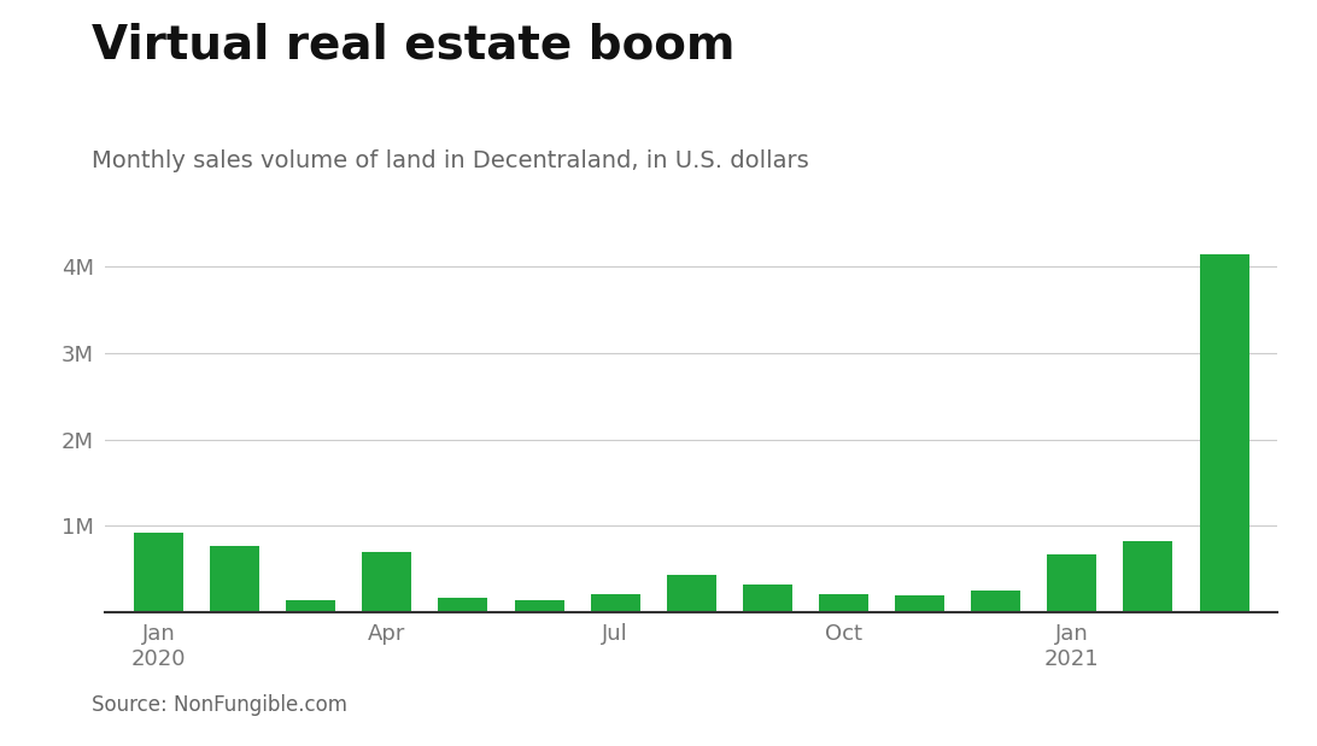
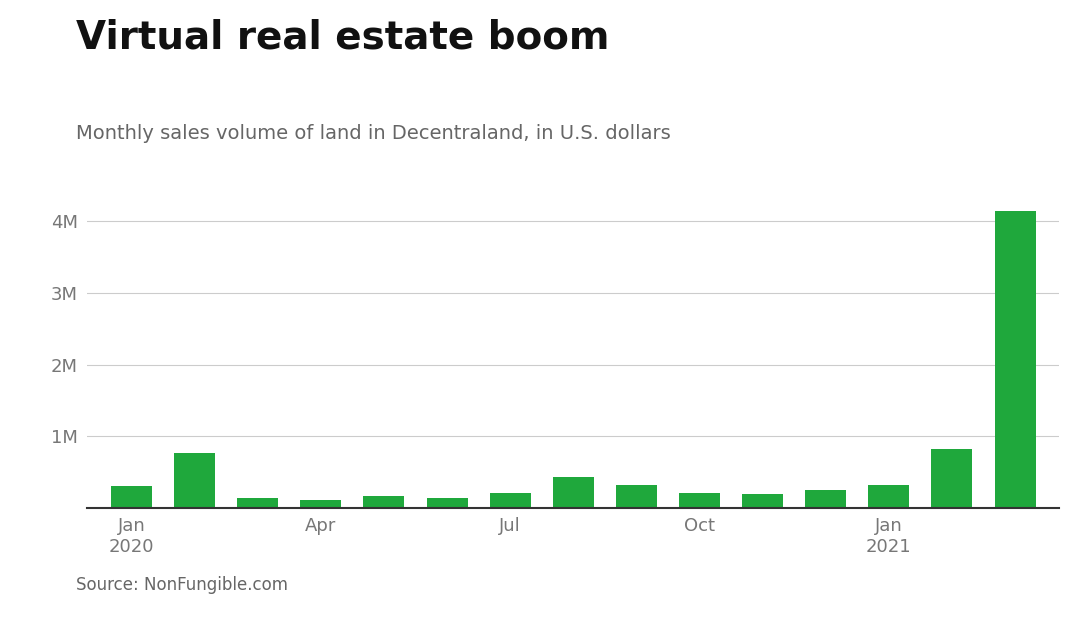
Jan 2020: 0.92M -> 0.30M
Apr: 0.70M -> 0.10M
Jan 2021: 0.66M -> 0.31M
